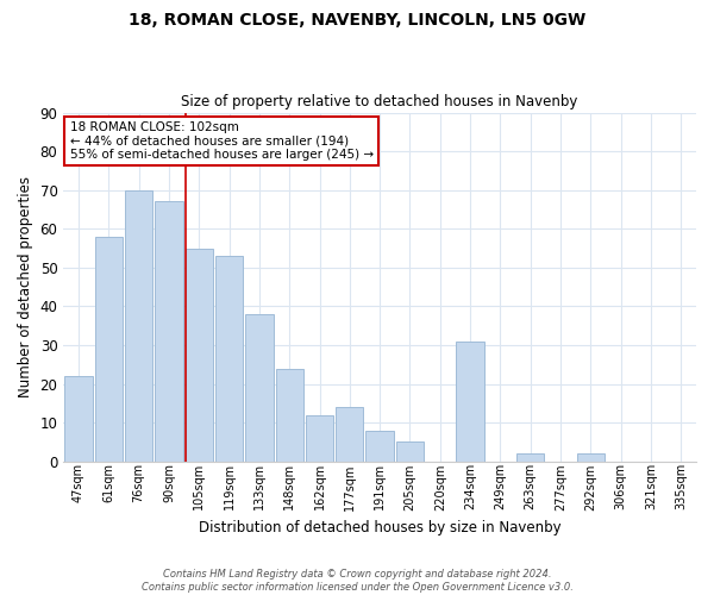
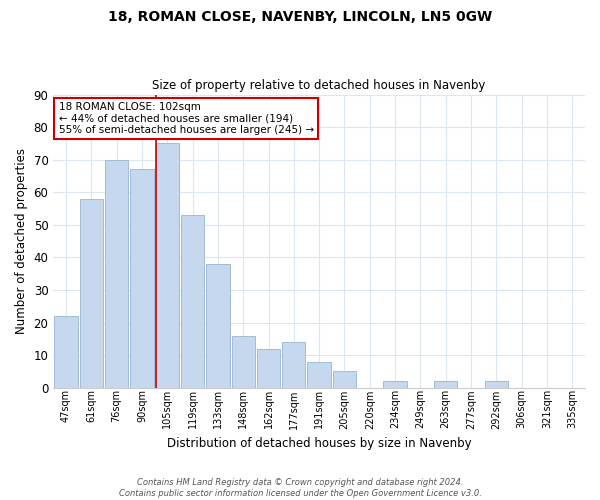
105sqm: 55 -> 75
148sqm: 24 -> 16
234sqm: 31 -> 2
